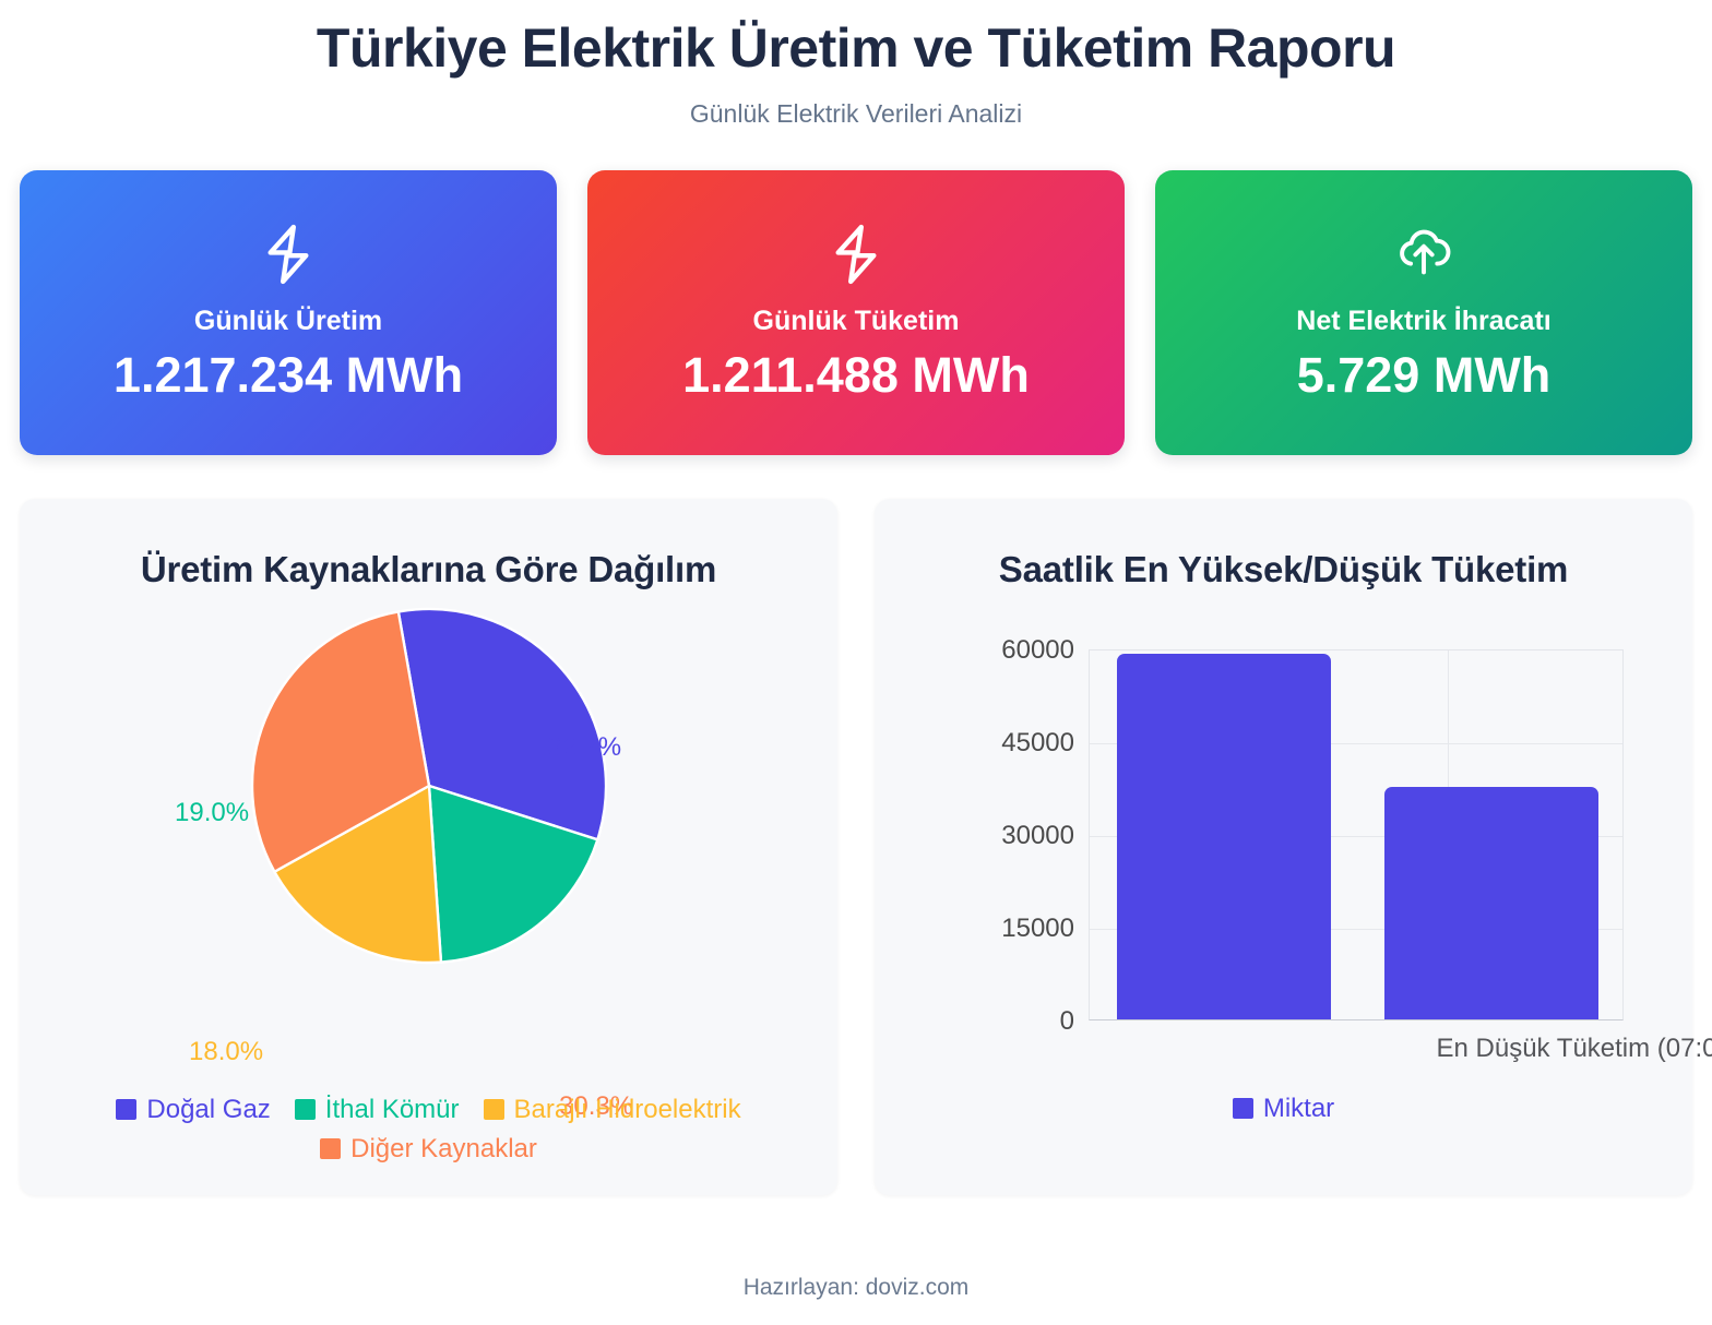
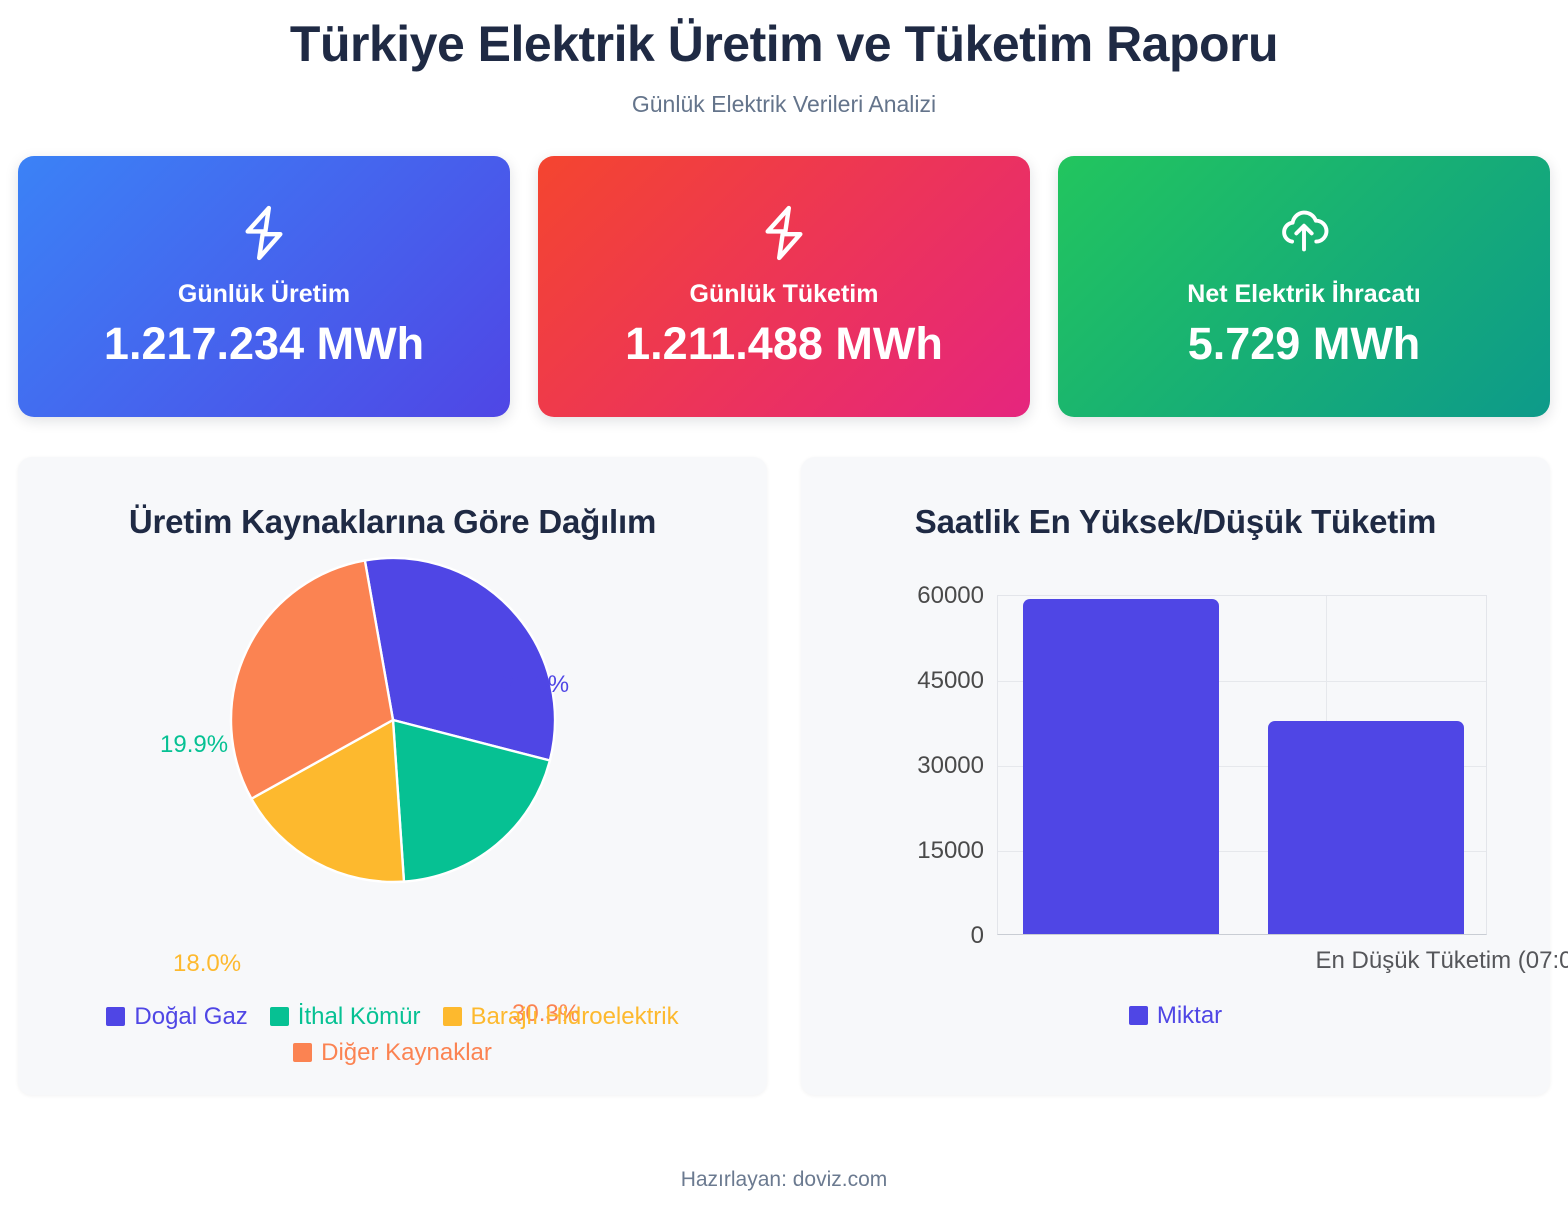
Üretim Kaynaklarına Göre Dağılım/Doğal Gaz: 32.7% -> 31.8%
Üretim Kaynaklarına Göre Dağılım/İthal Kömür: 19.0% -> 19.9%
